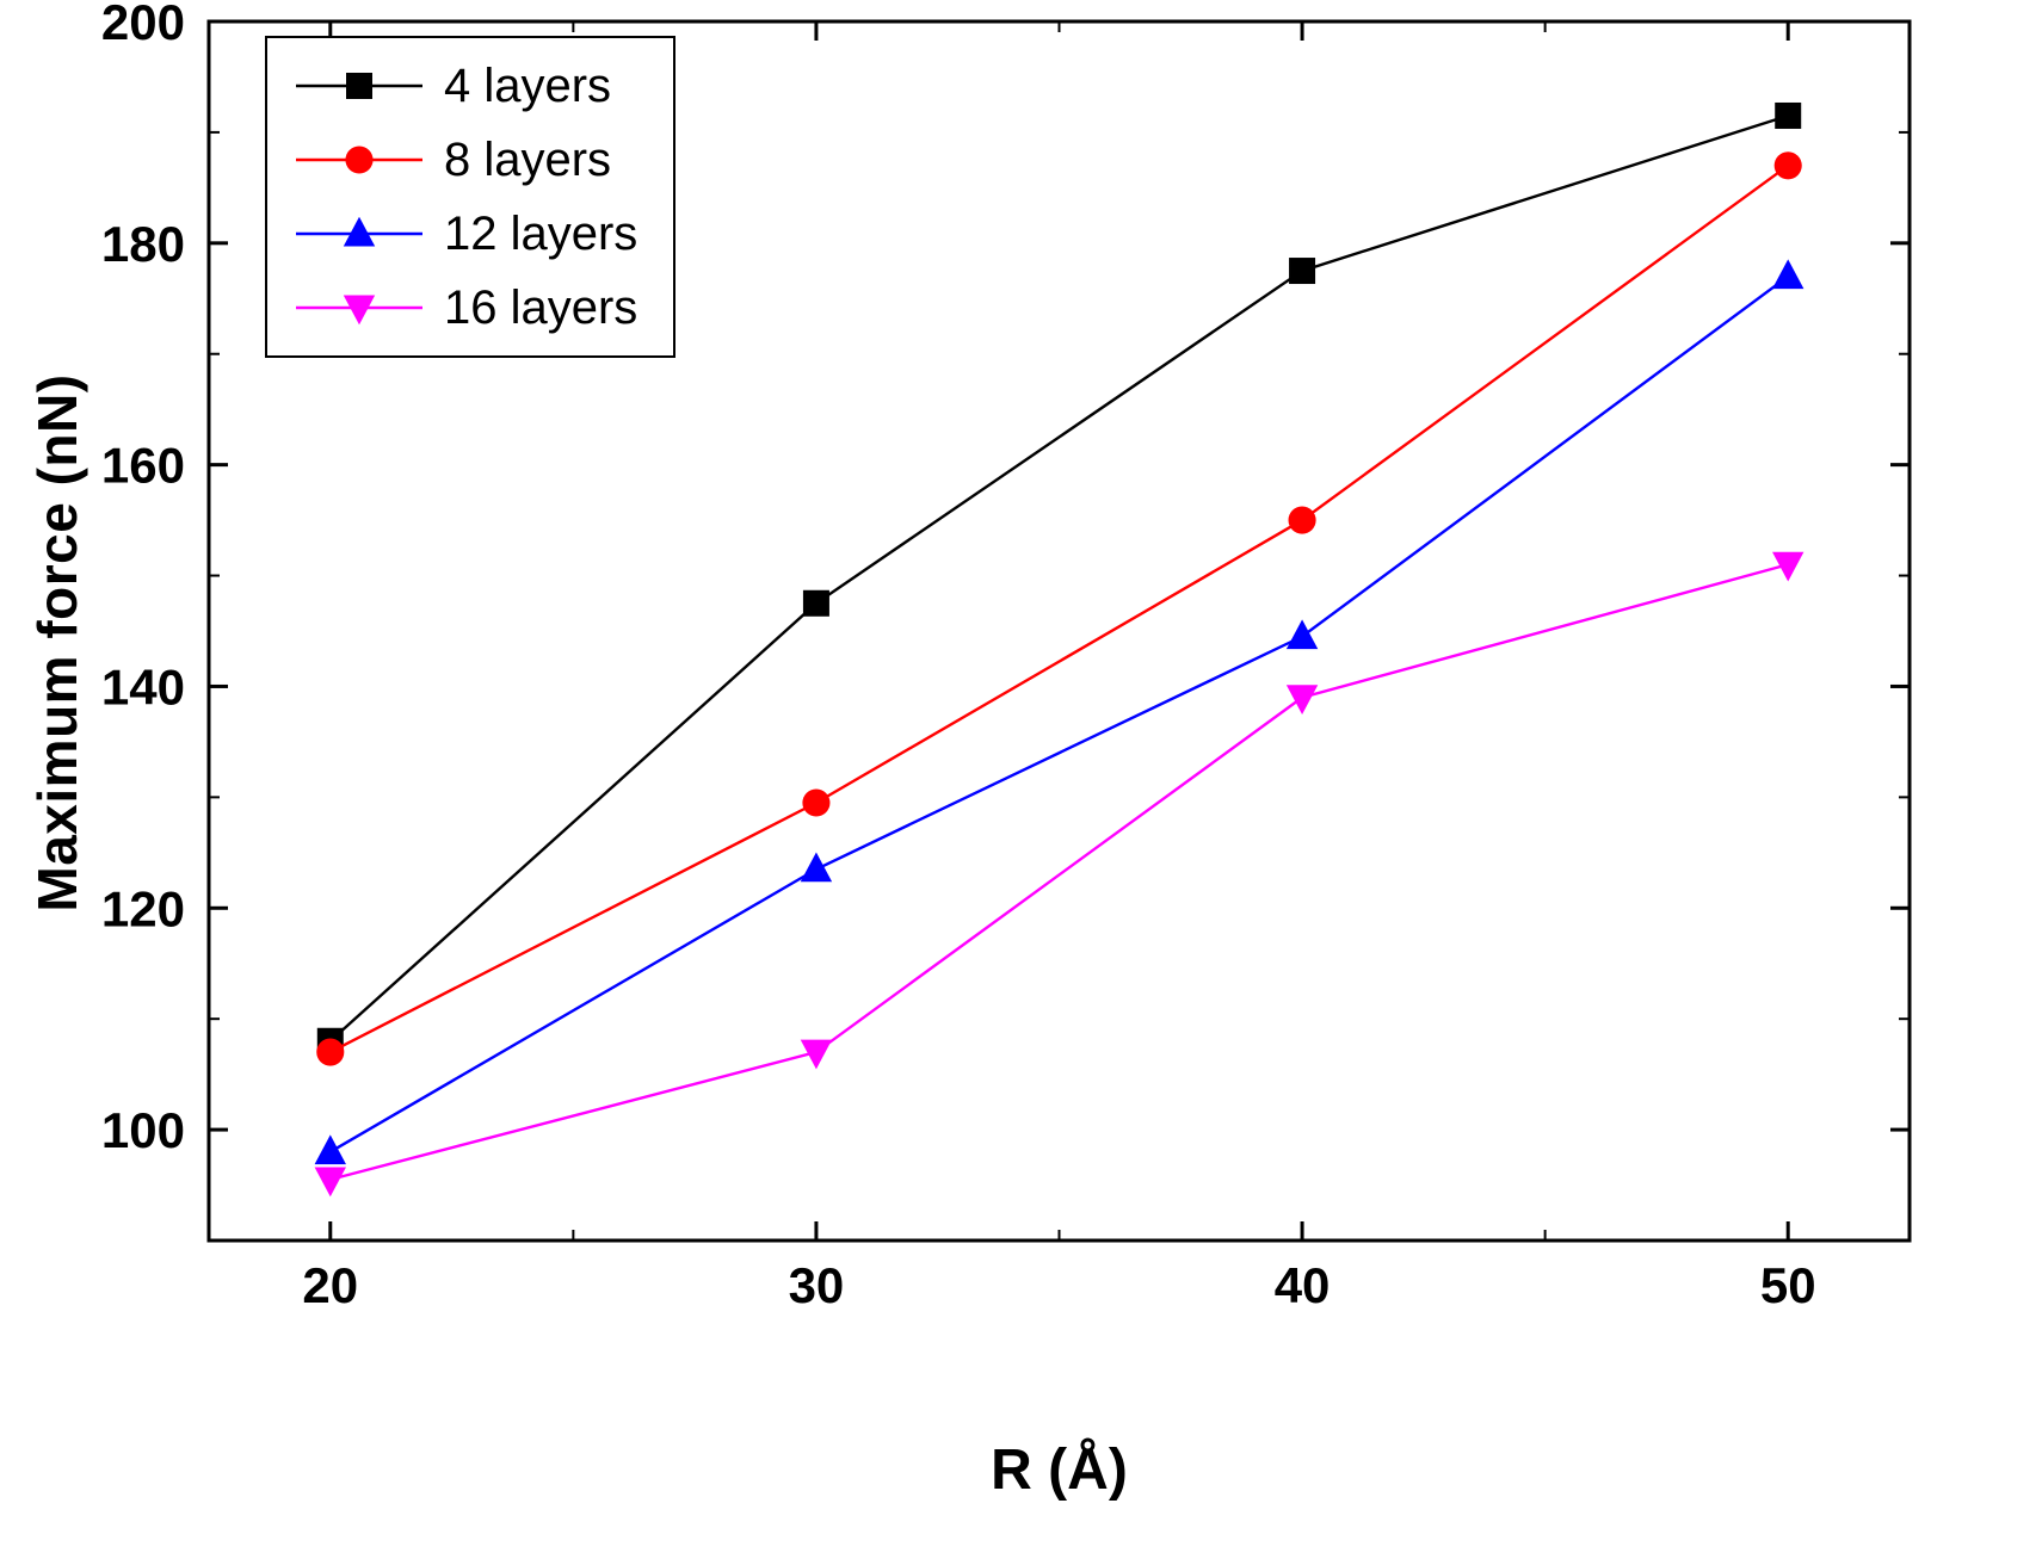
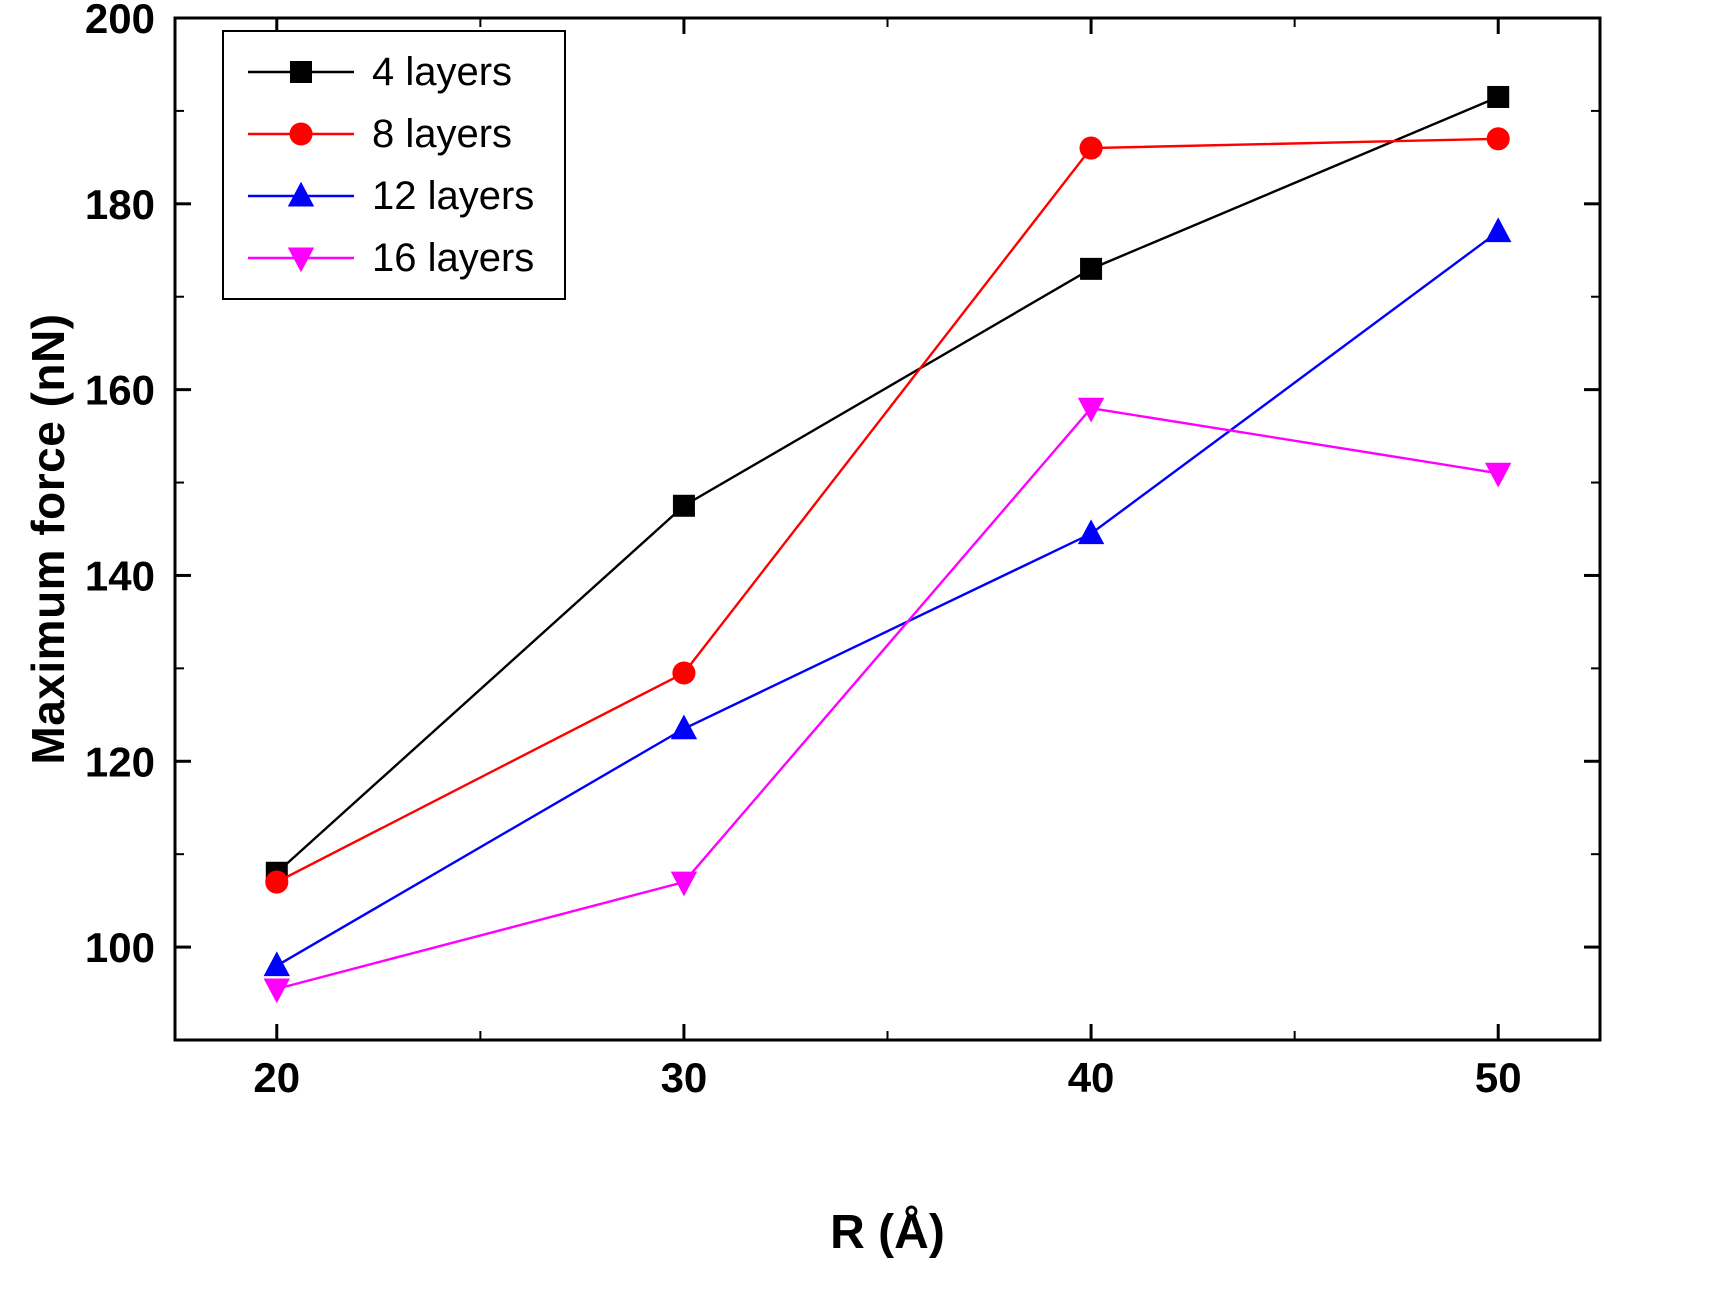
4 layers/40: 178 -> 173
8 layers/40: 155 -> 186
16 layers/40: 139 -> 158
